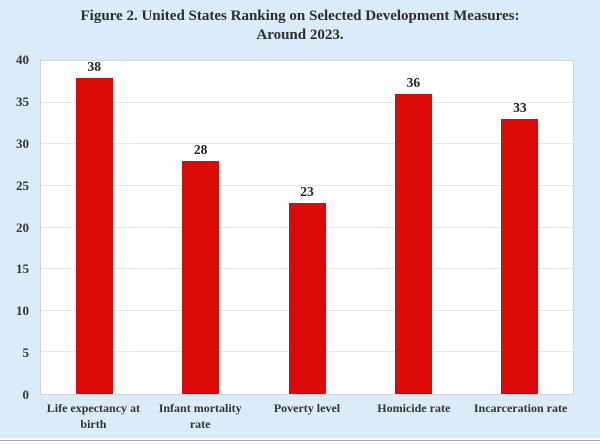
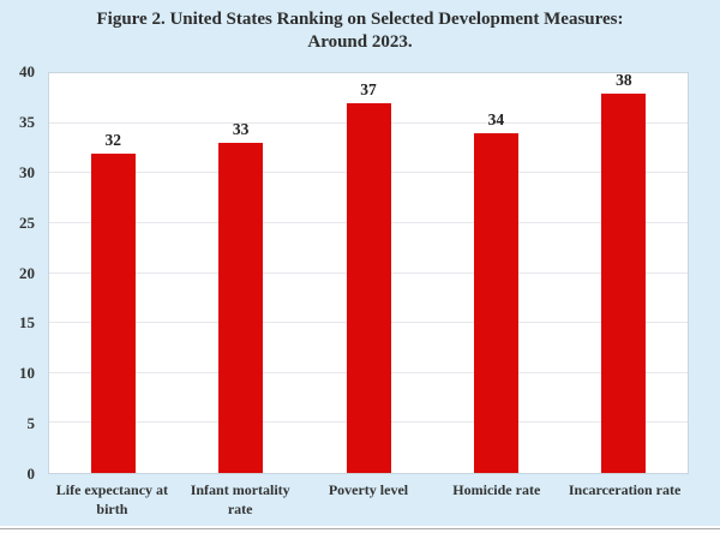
Life expectancy at birth: 38 -> 32
Infant mortality rate: 28 -> 33
Poverty level: 23 -> 37
Homicide rate: 36 -> 34
Incarceration rate: 33 -> 38
